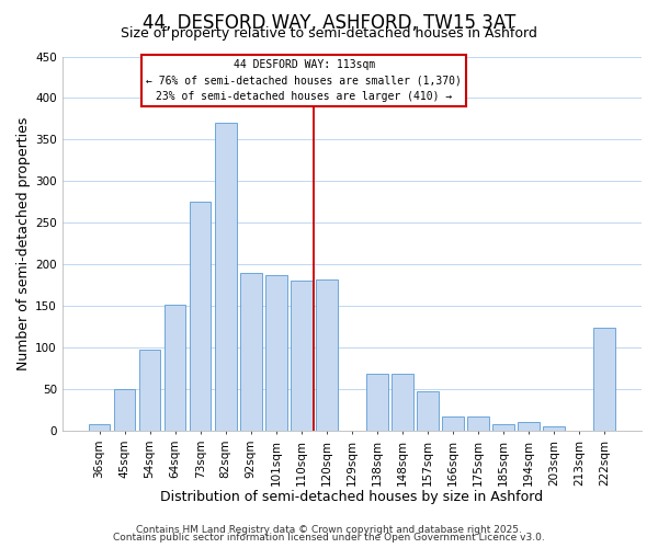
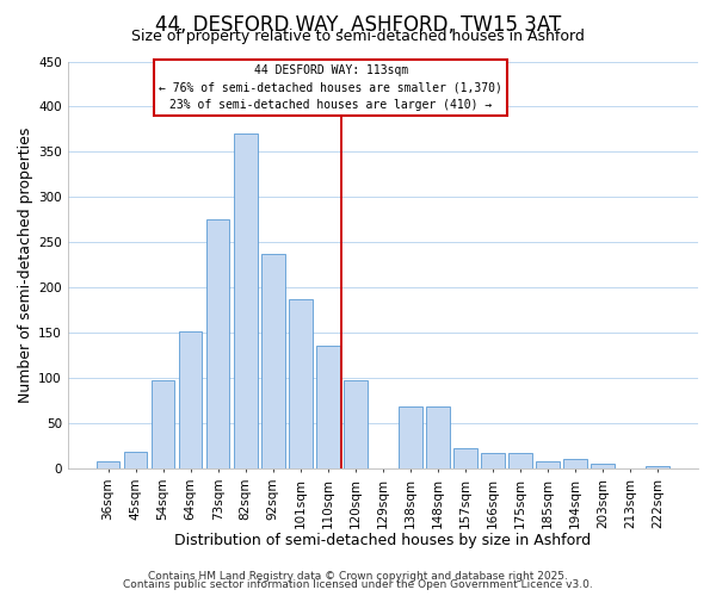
45sqm: 50 -> 18
92sqm: 190 -> 237
110sqm: 180 -> 136
120sqm: 182 -> 97
157sqm: 48 -> 22
222sqm: 124 -> 3
